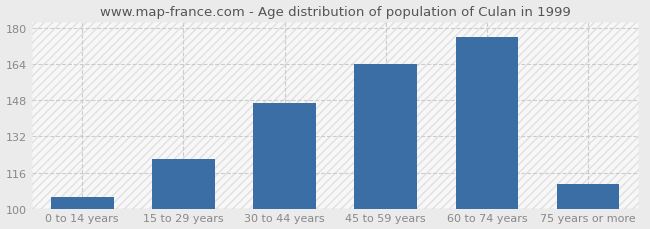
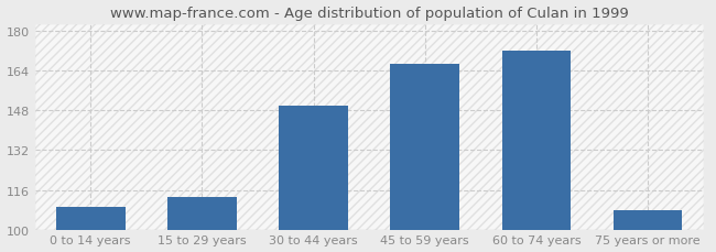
0 to 14 years: 105 -> 109
15 to 29 years: 122 -> 113
30 to 44 years: 147 -> 150
45 to 59 years: 164 -> 167
60 to 74 years: 176 -> 172
75 years or more: 111 -> 108
